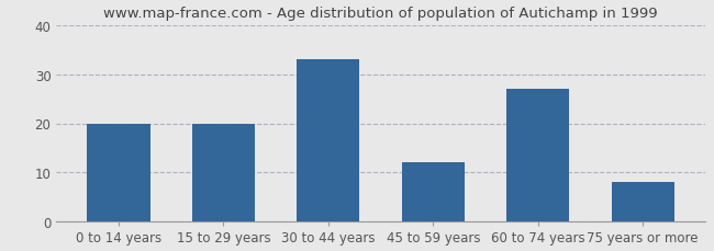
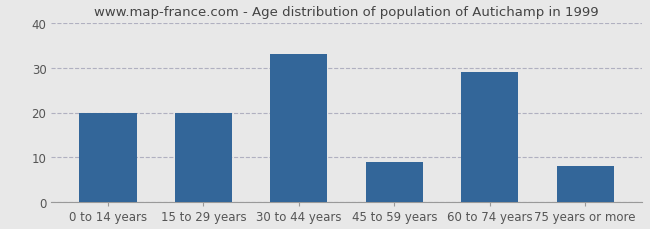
45 to 59 years: 12 -> 9
60 to 74 years: 27 -> 29
